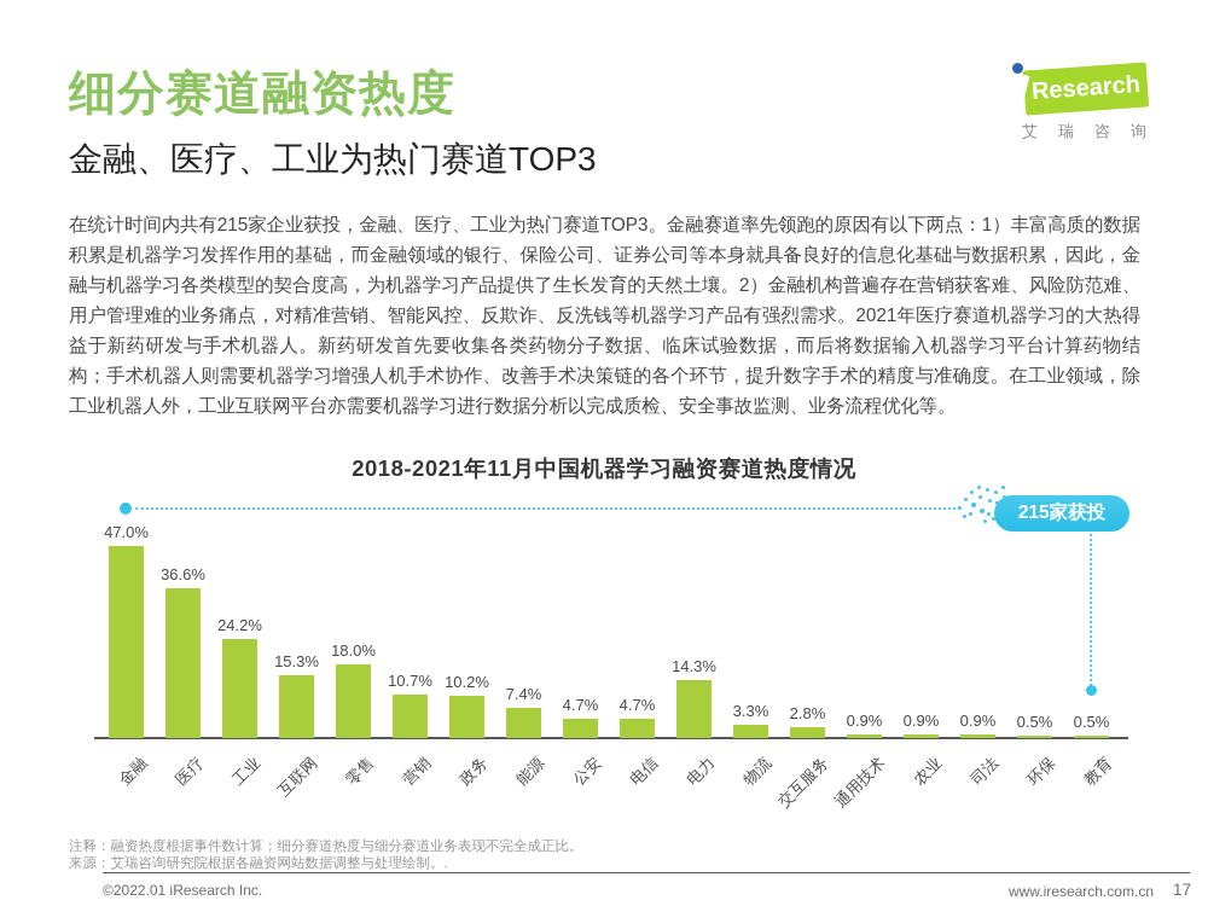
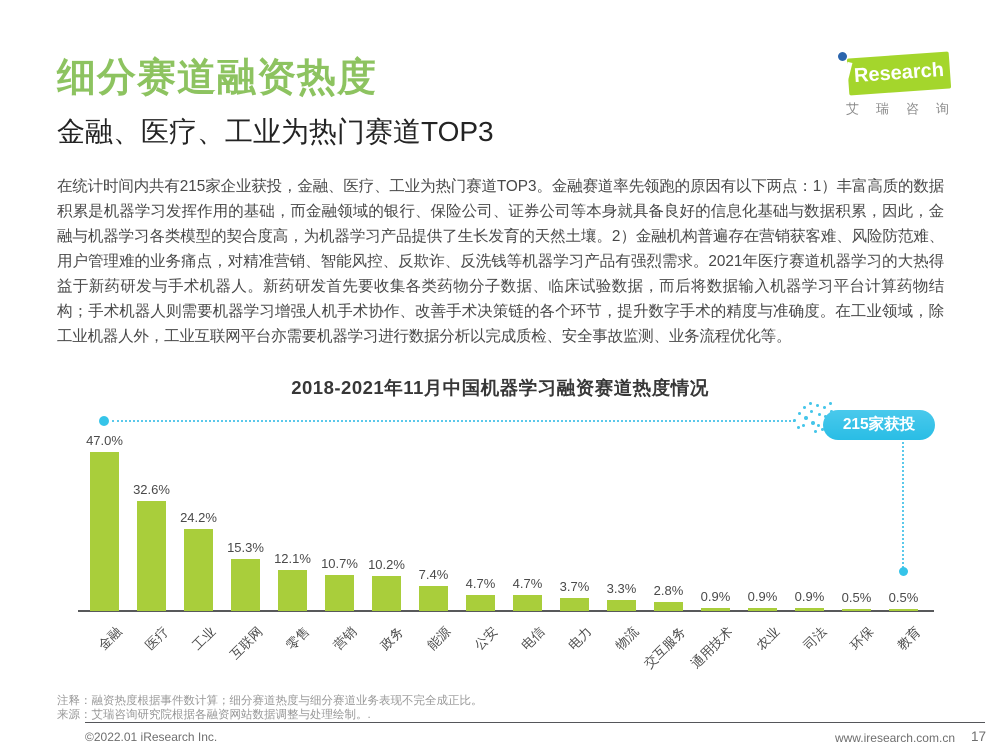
医疗: 36.6% -> 32.6%
零售: 18.0% -> 12.1%
电力: 14.3% -> 3.7%
